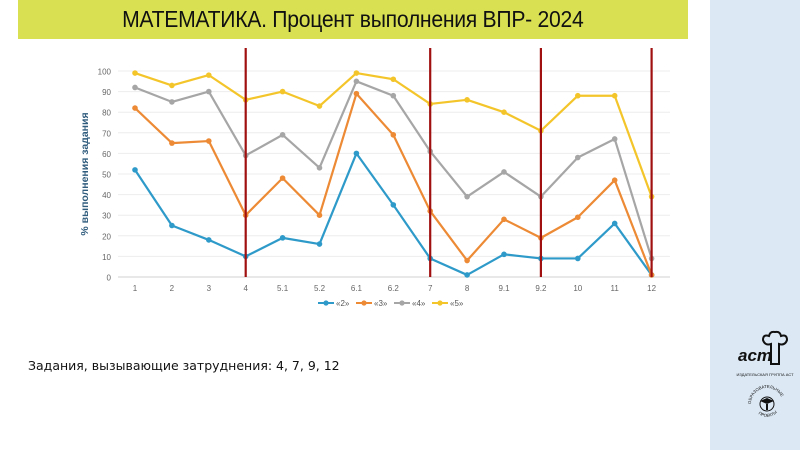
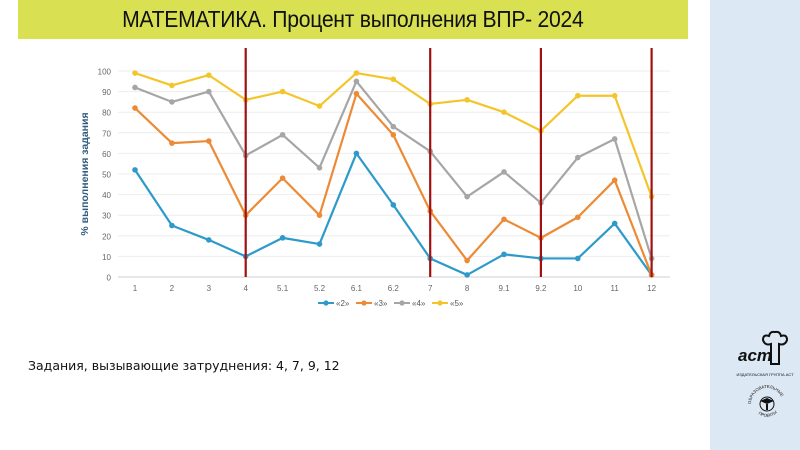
«4»/6.2: 88 -> 73
«4»/9.2: 39 -> 36
